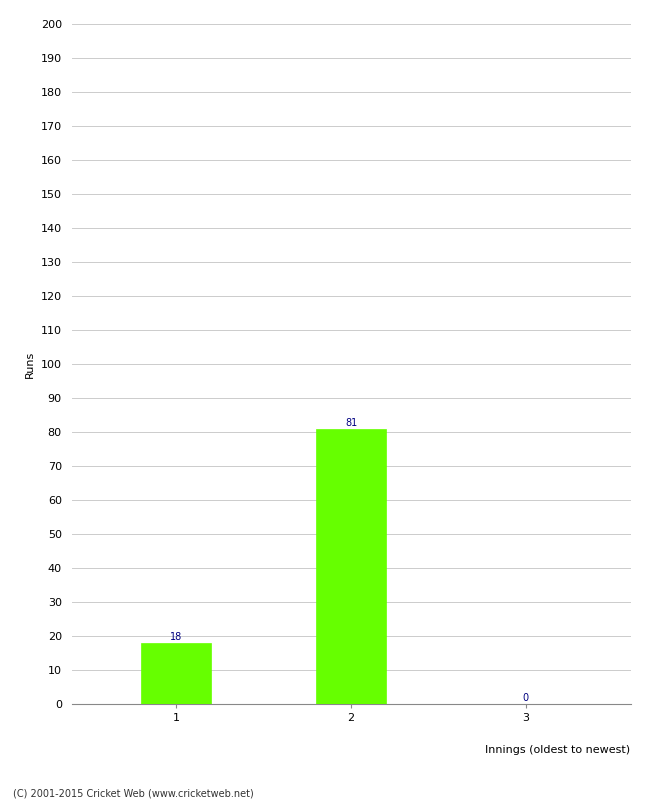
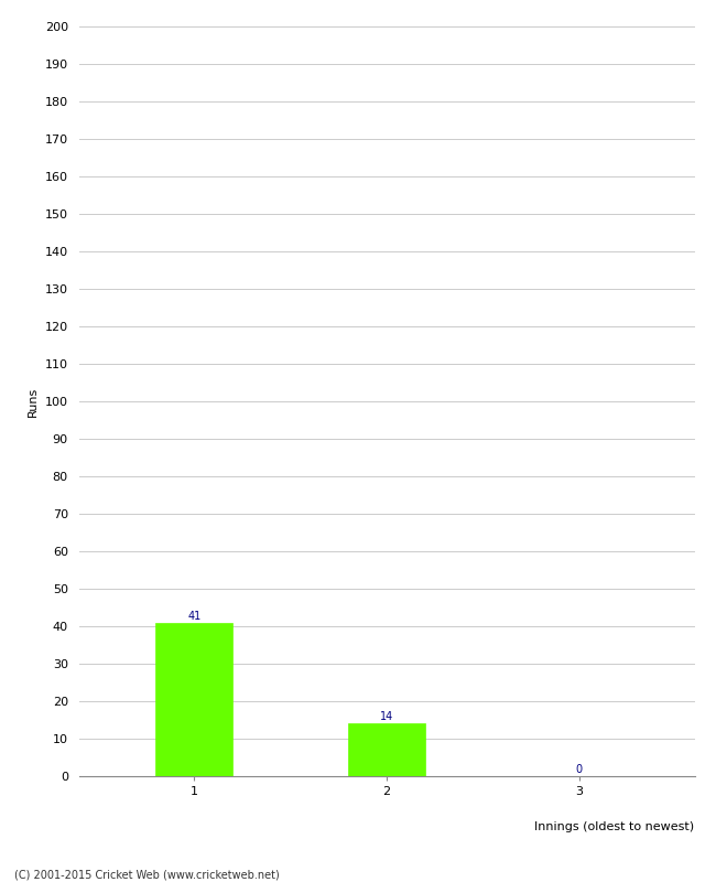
1: 18 -> 41
2: 81 -> 14
